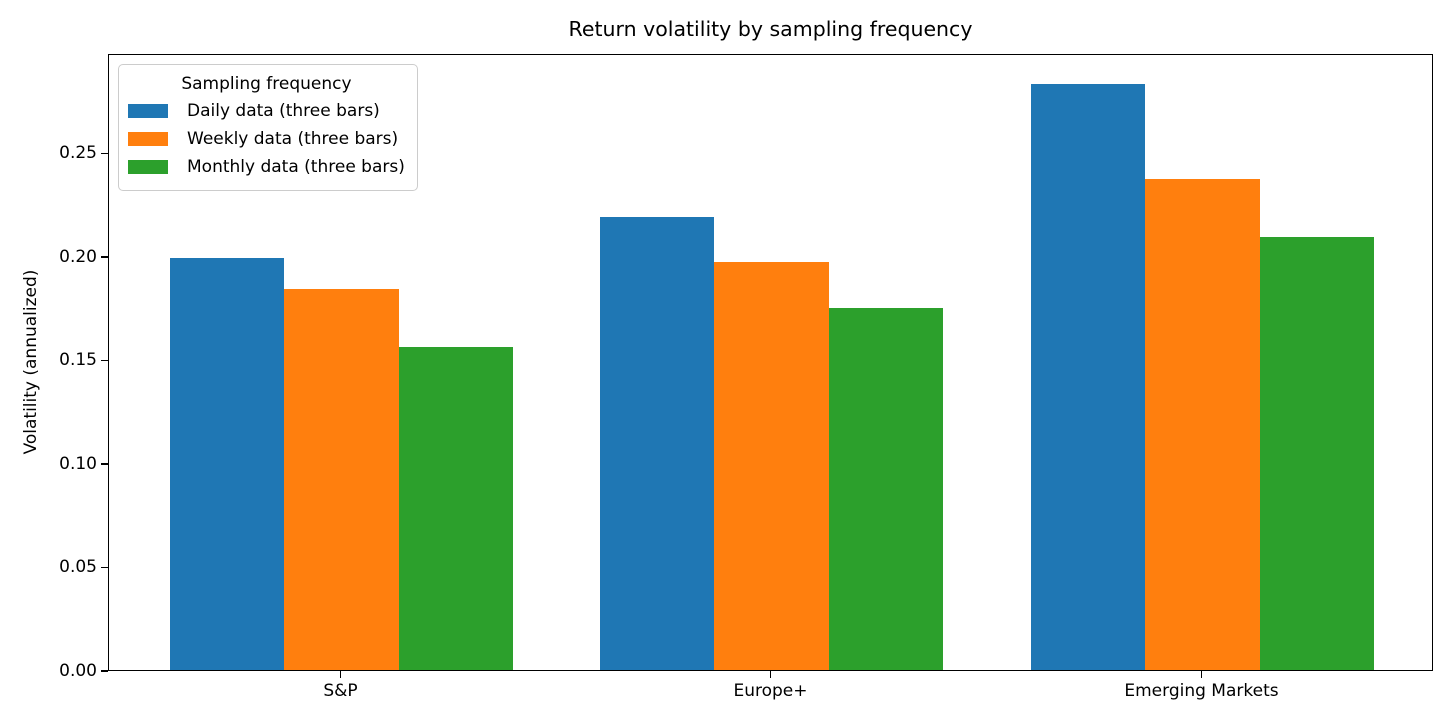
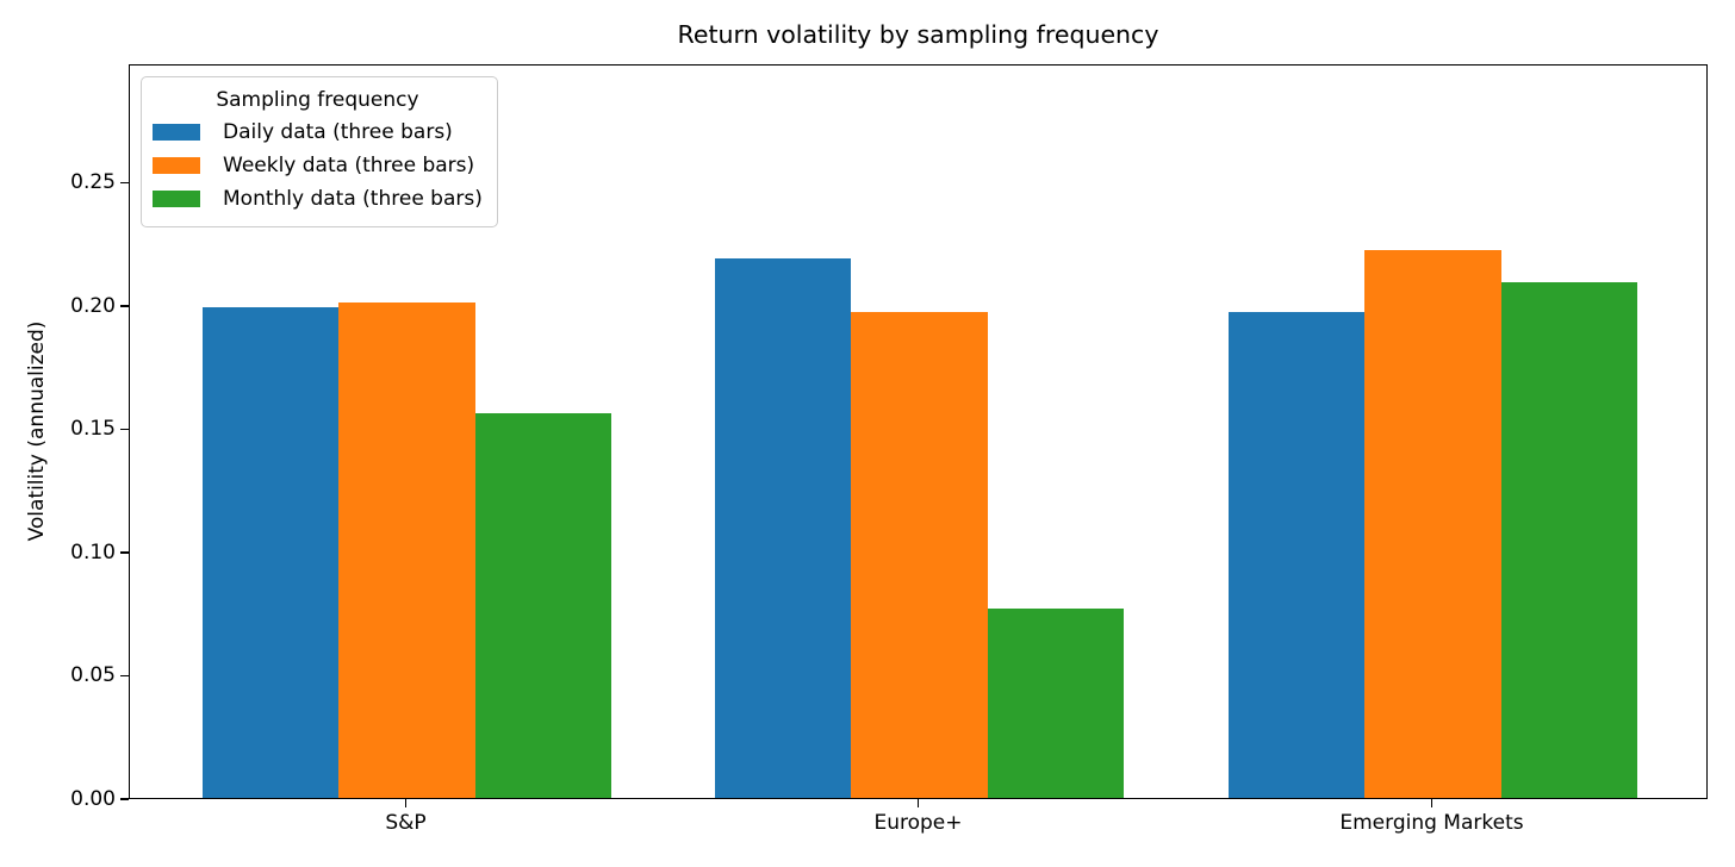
Weekly data (three bars)/S&P: 0.184 -> 0.201
Monthly data (three bars)/Europe+: 0.175 -> 0.077
Daily data (three bars)/Emerging Markets: 0.283 -> 0.197
Weekly data (three bars)/Emerging Markets: 0.237 -> 0.222
